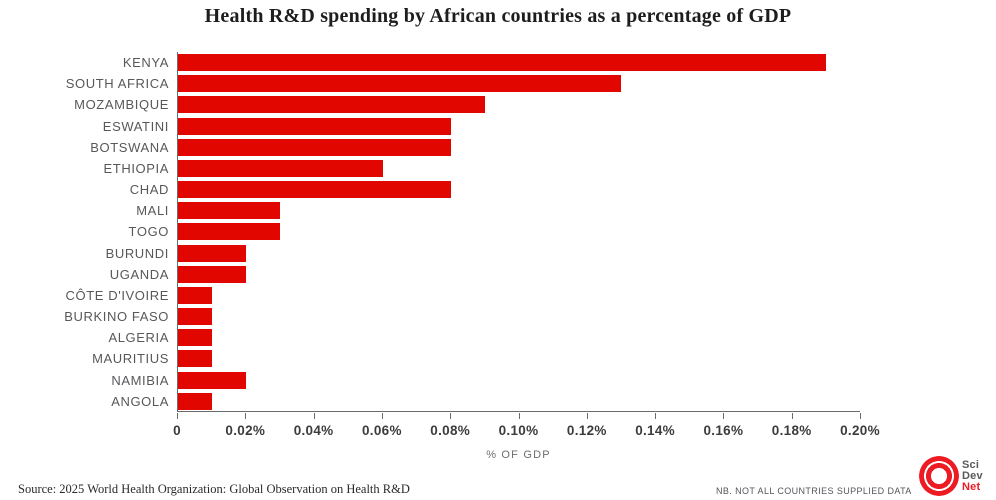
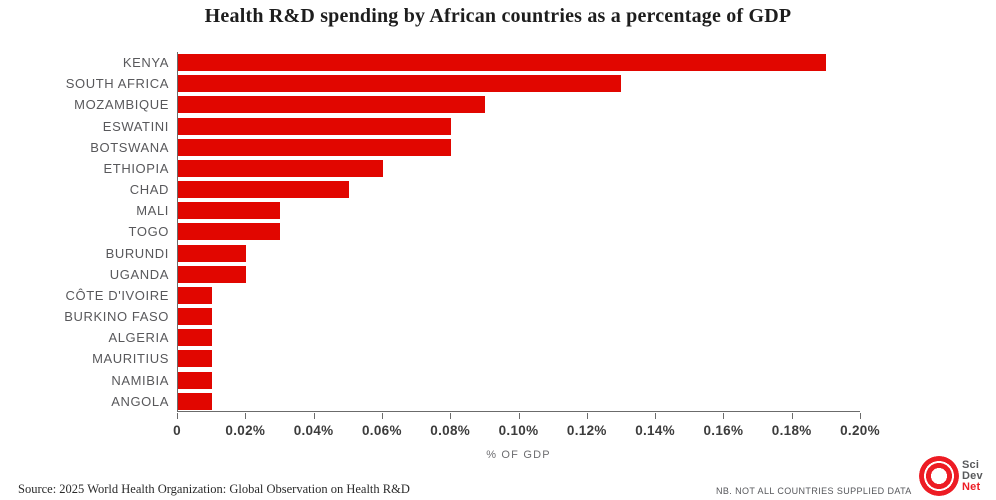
CHAD: 0.08% -> 0.05%
NAMIBIA: 0.02% -> 0.01%
